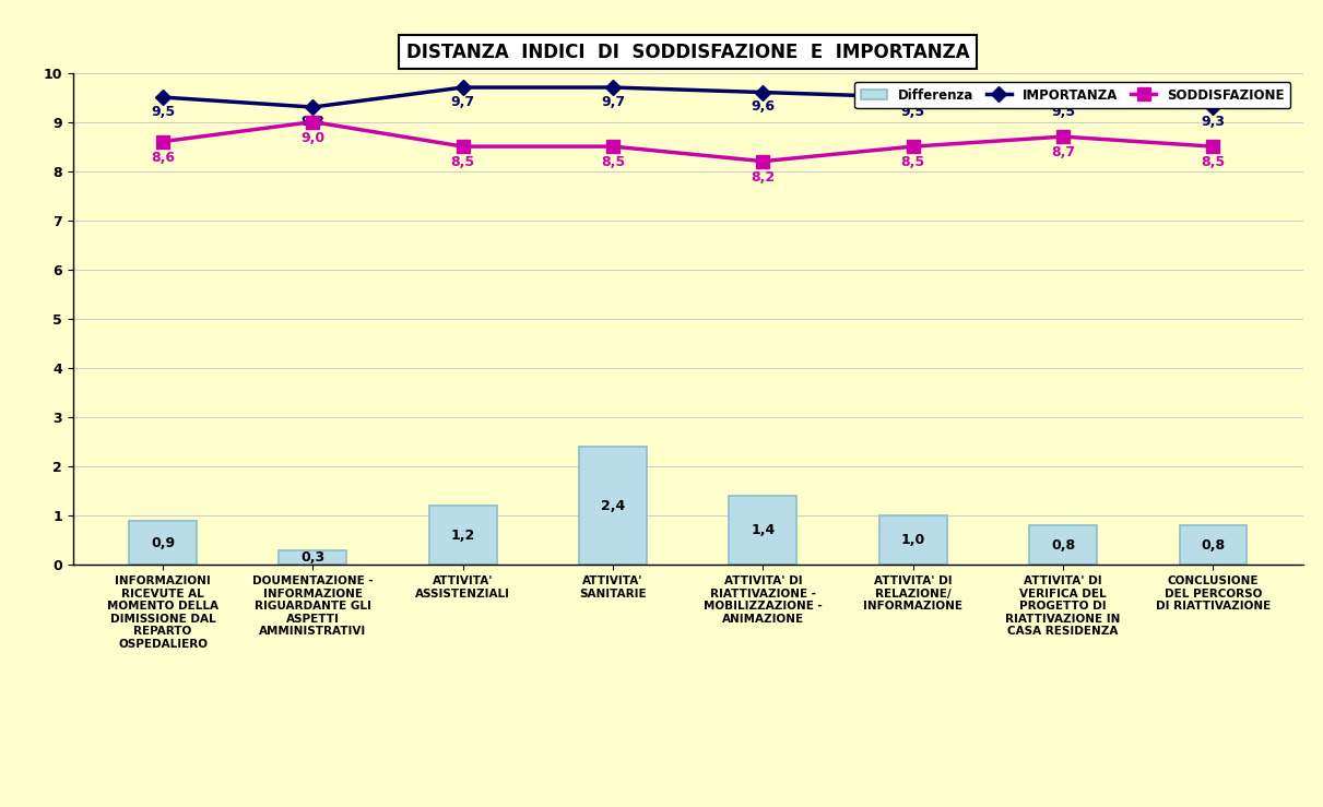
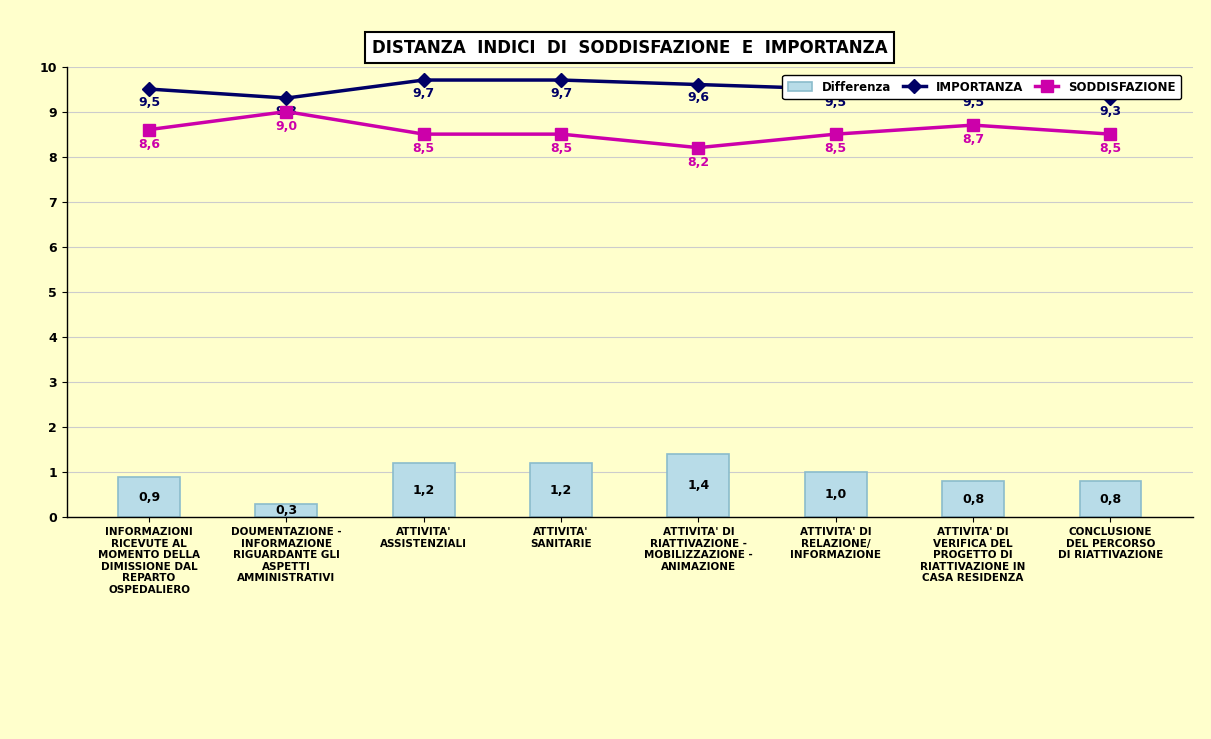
Differenza/ATTIVITA' SANITARIE: 2,4 -> 1,2
